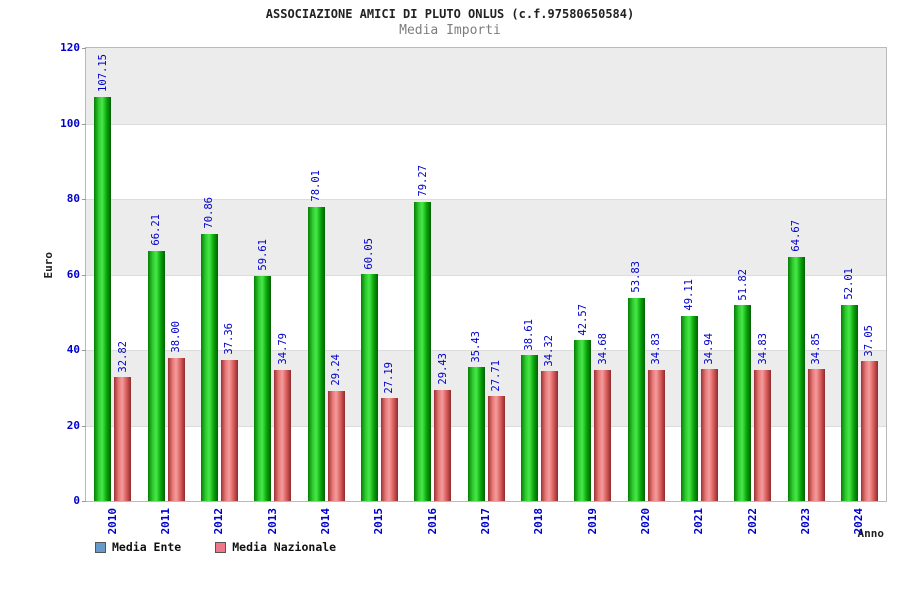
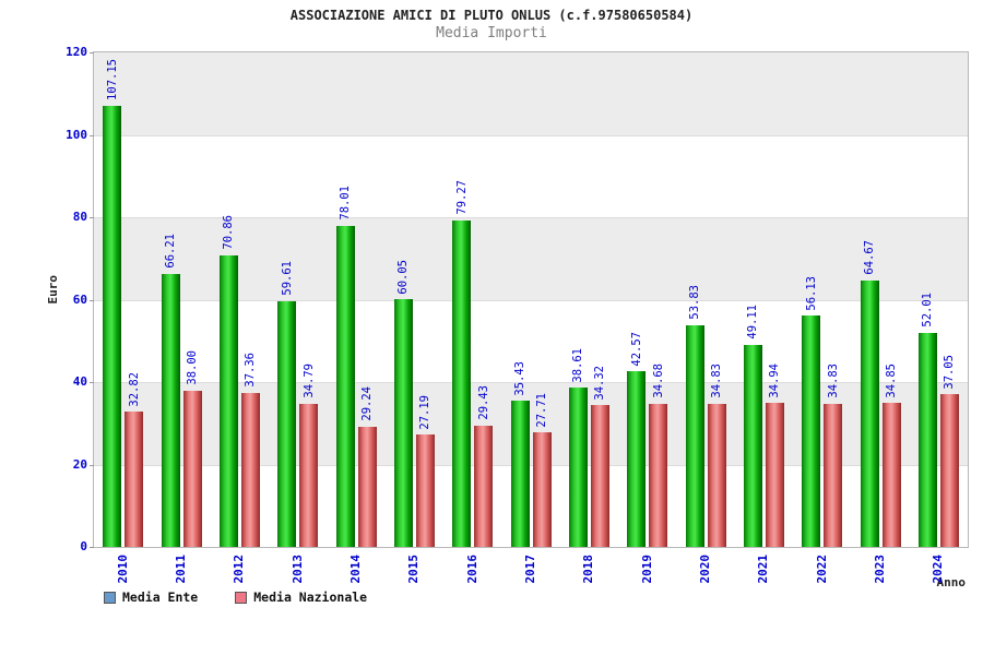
Media Ente/2022: 51.82 -> 56.13
